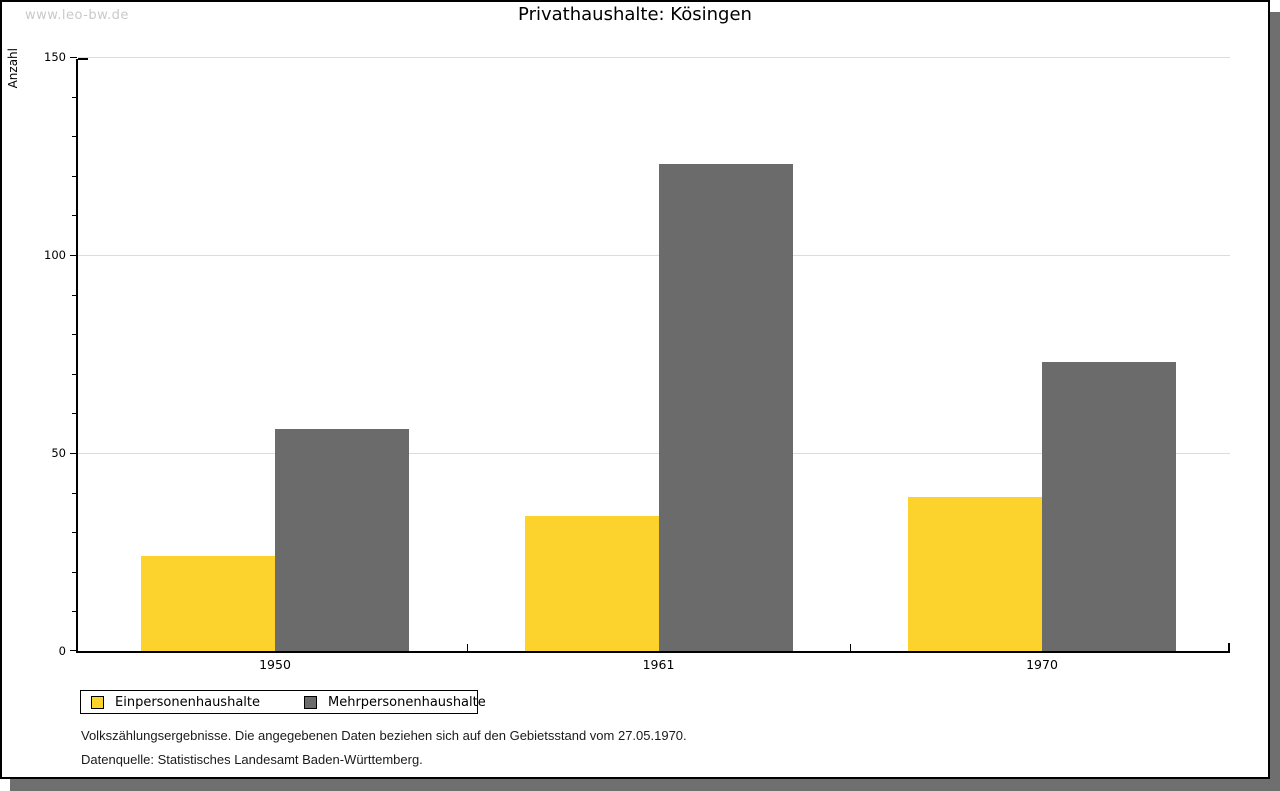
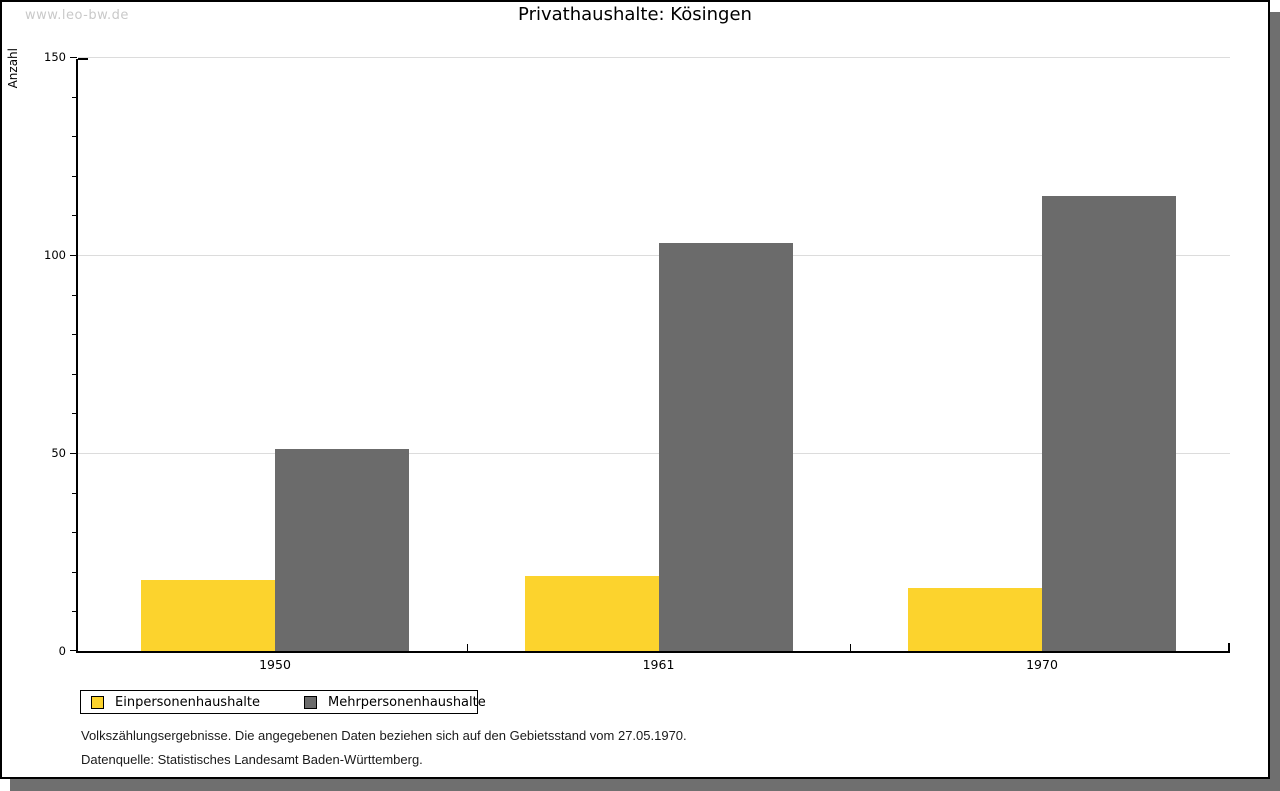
Einpersonenhaushalte/1950: 24 -> 18
Mehrpersonenhaushalte/1950: 56 -> 51
Einpersonenhaushalte/1961: 34 -> 19
Mehrpersonenhaushalte/1961: 123 -> 103
Einpersonenhaushalte/1970: 39 -> 16
Mehrpersonenhaushalte/1970: 73 -> 115
